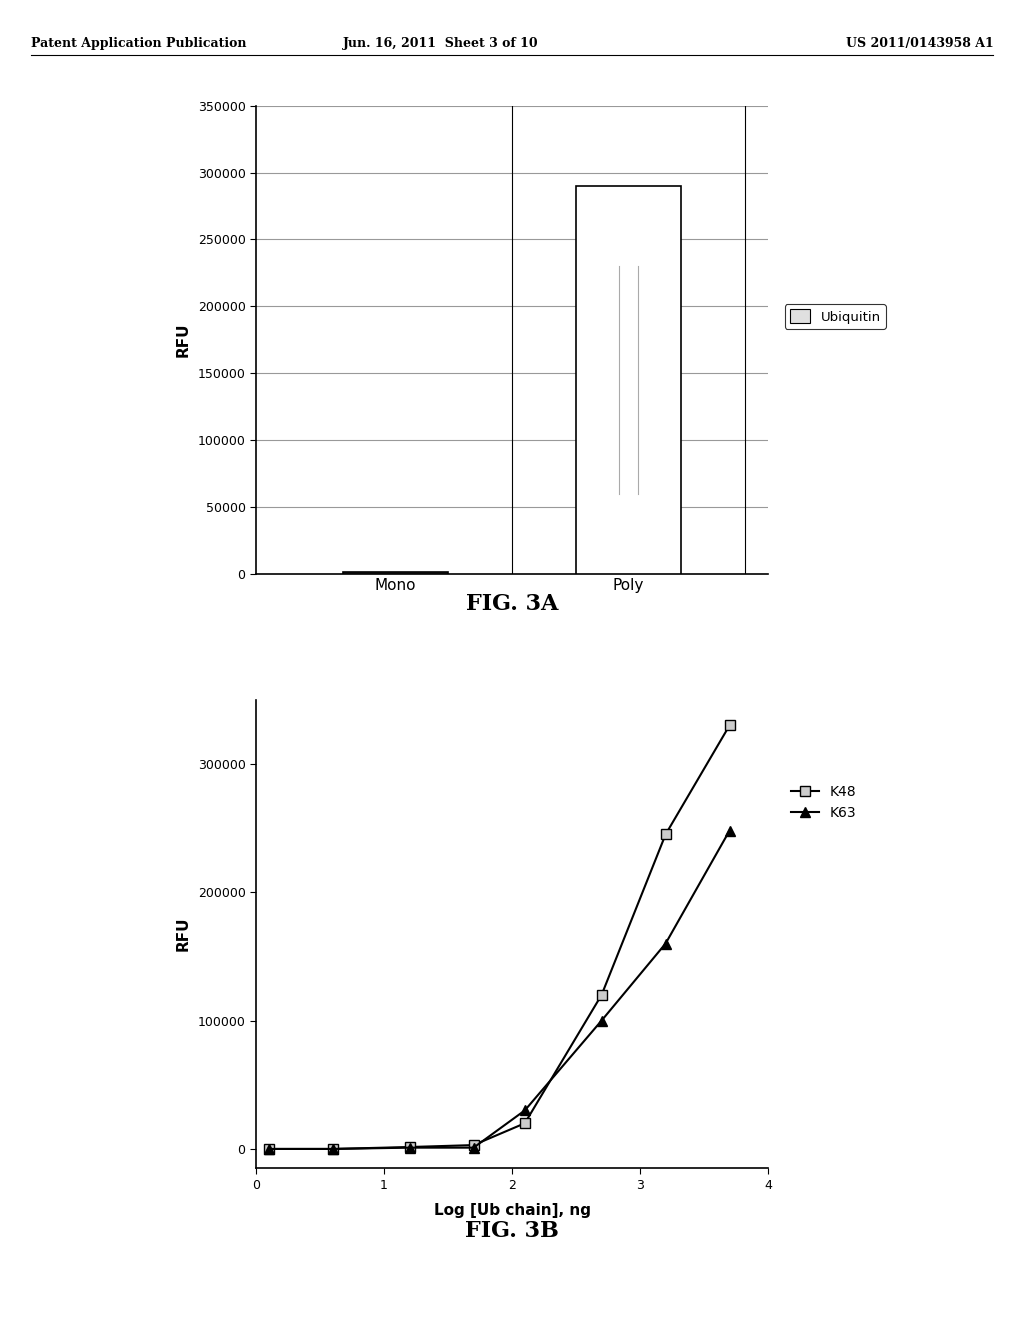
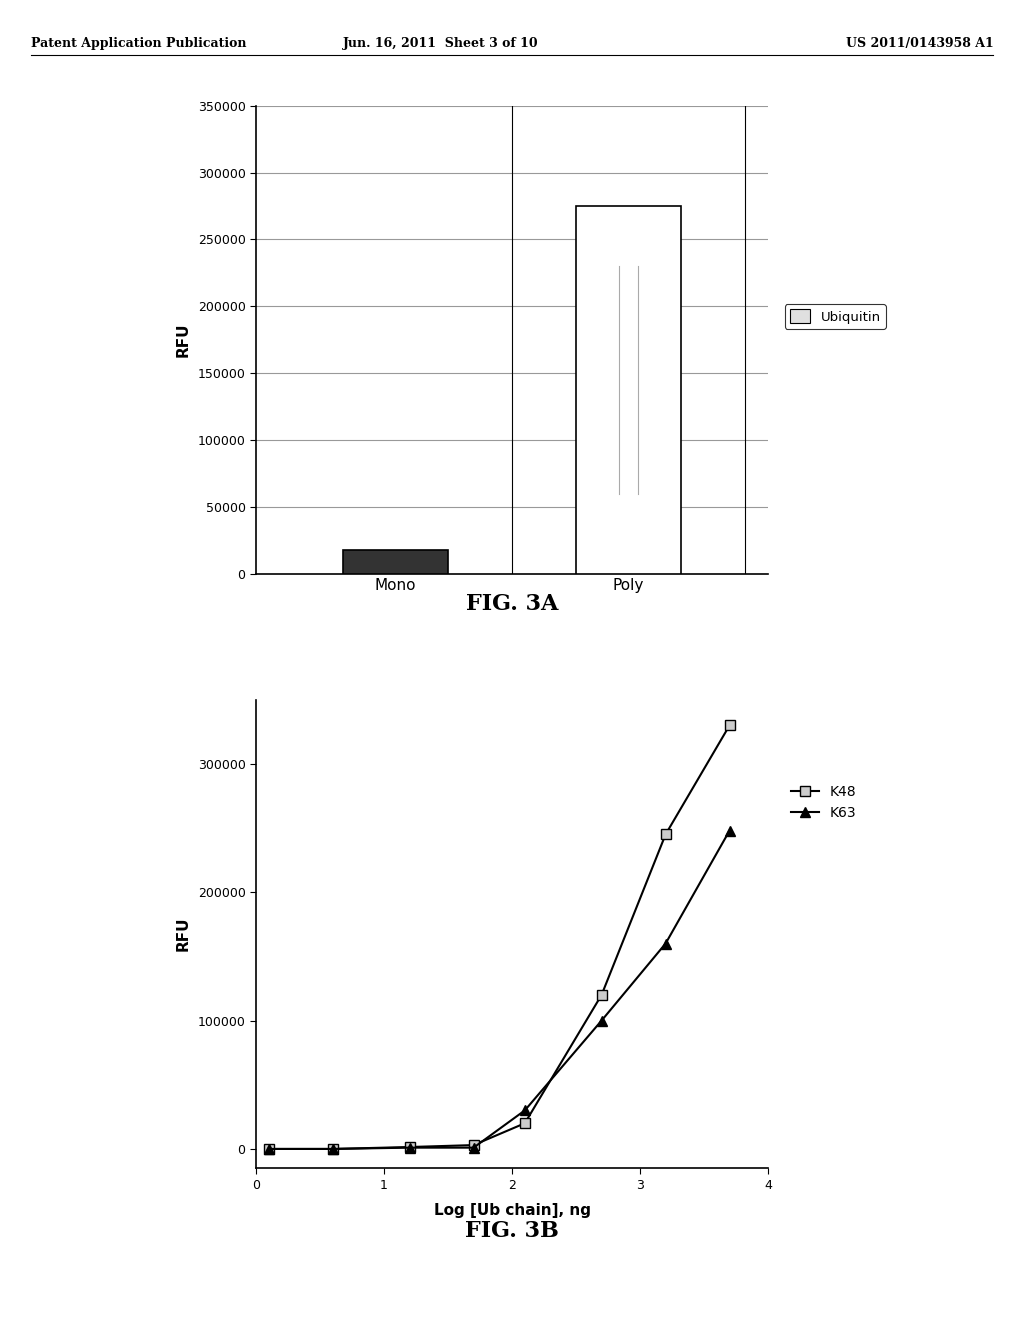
Mono: 2000 -> 18000
Poly: 290000 -> 275000
